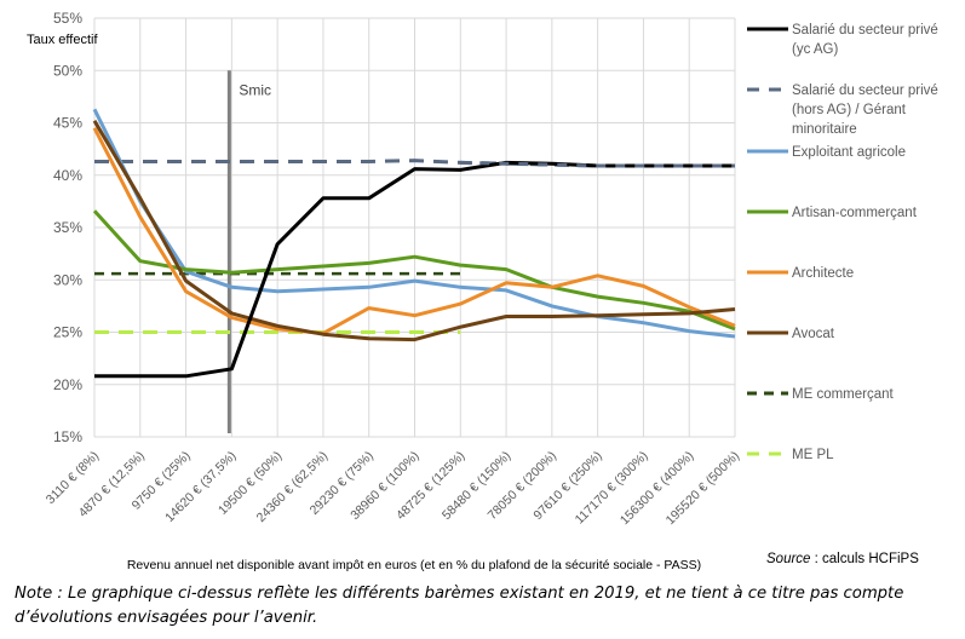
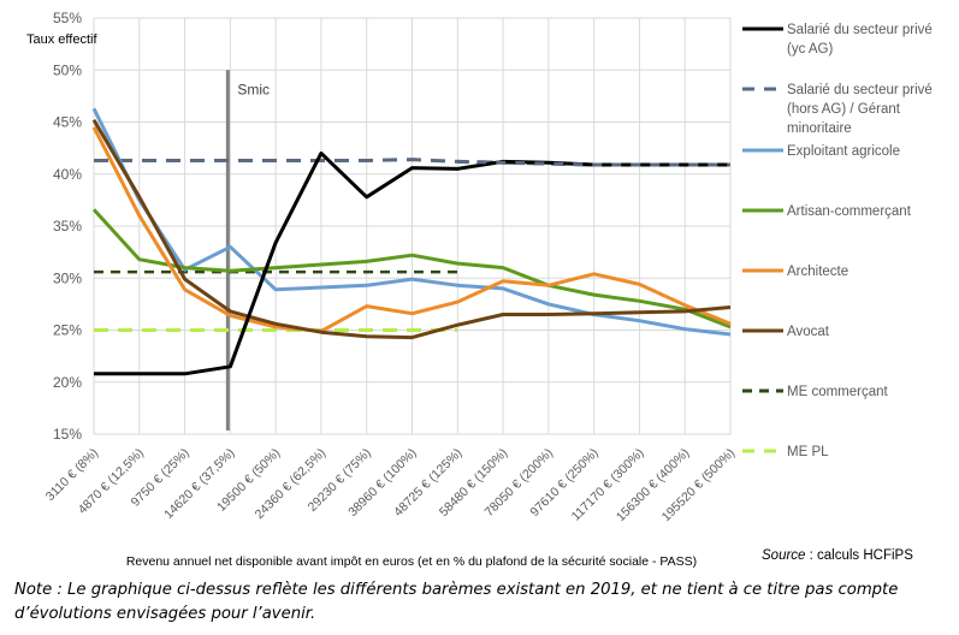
Exploitant agricole/14620 € (37,5%): 29% -> 33%
Salarié du secteur privé (yc AG)/24360 € (62,5%): 38% -> 42%
